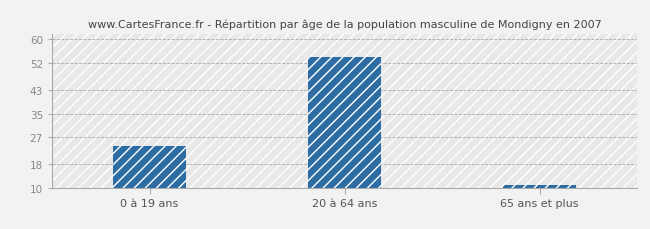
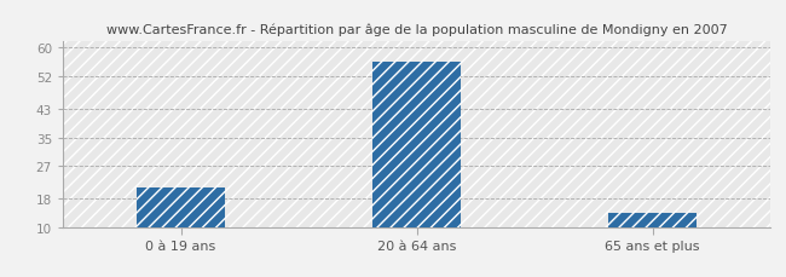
0 à 19 ans: 24 -> 21
20 à 64 ans: 54 -> 56
65 ans et plus: 11 -> 14
